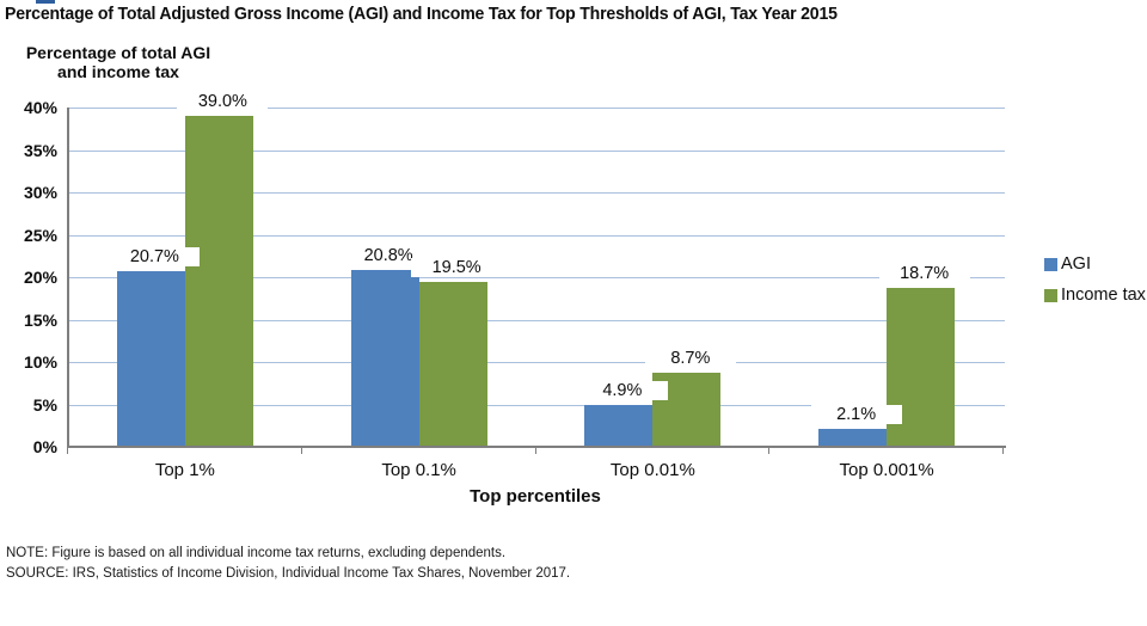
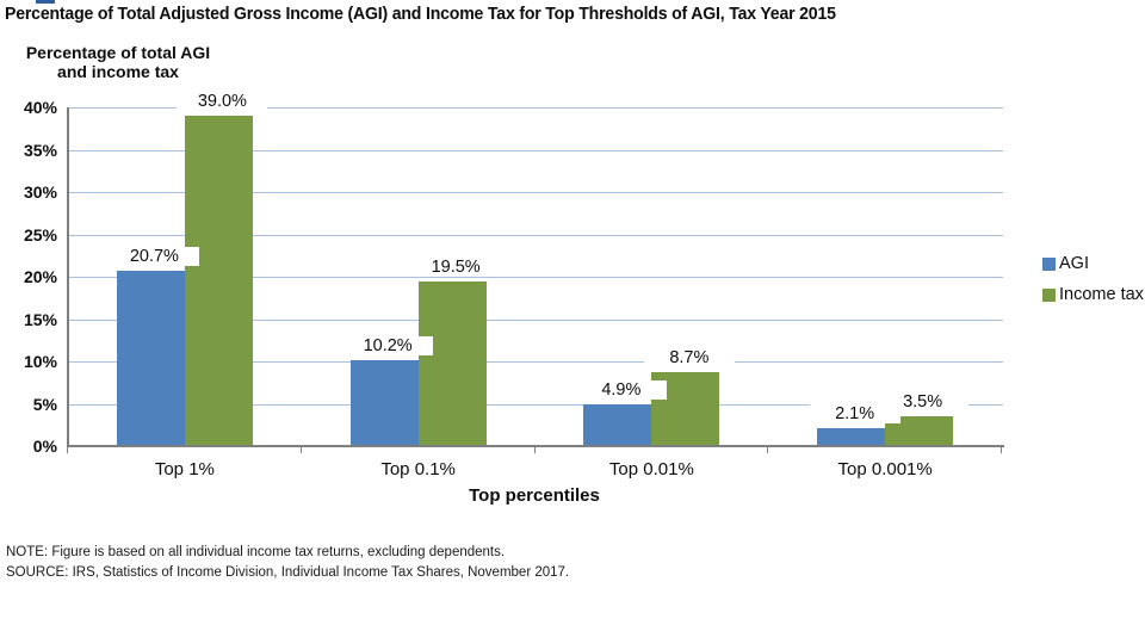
AGI/Top 0.1%: 20.8% -> 10.2%
Income tax/Top 0.001%: 18.7% -> 3.5%
